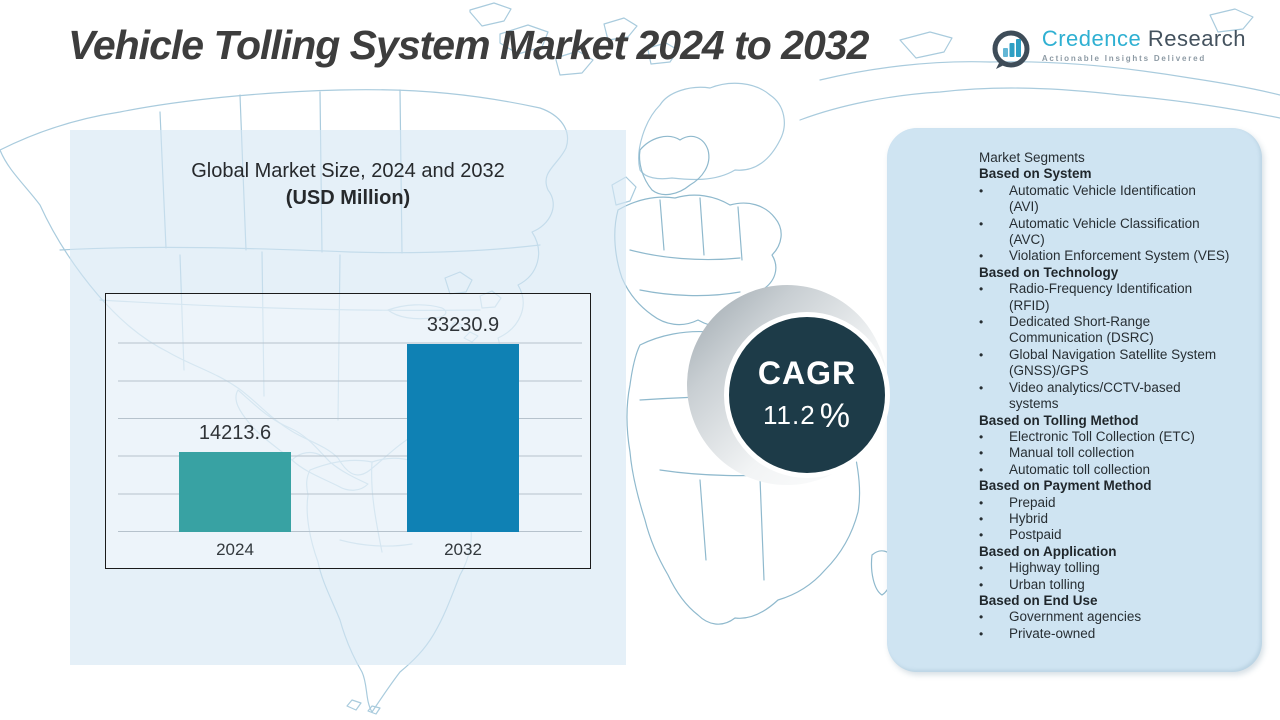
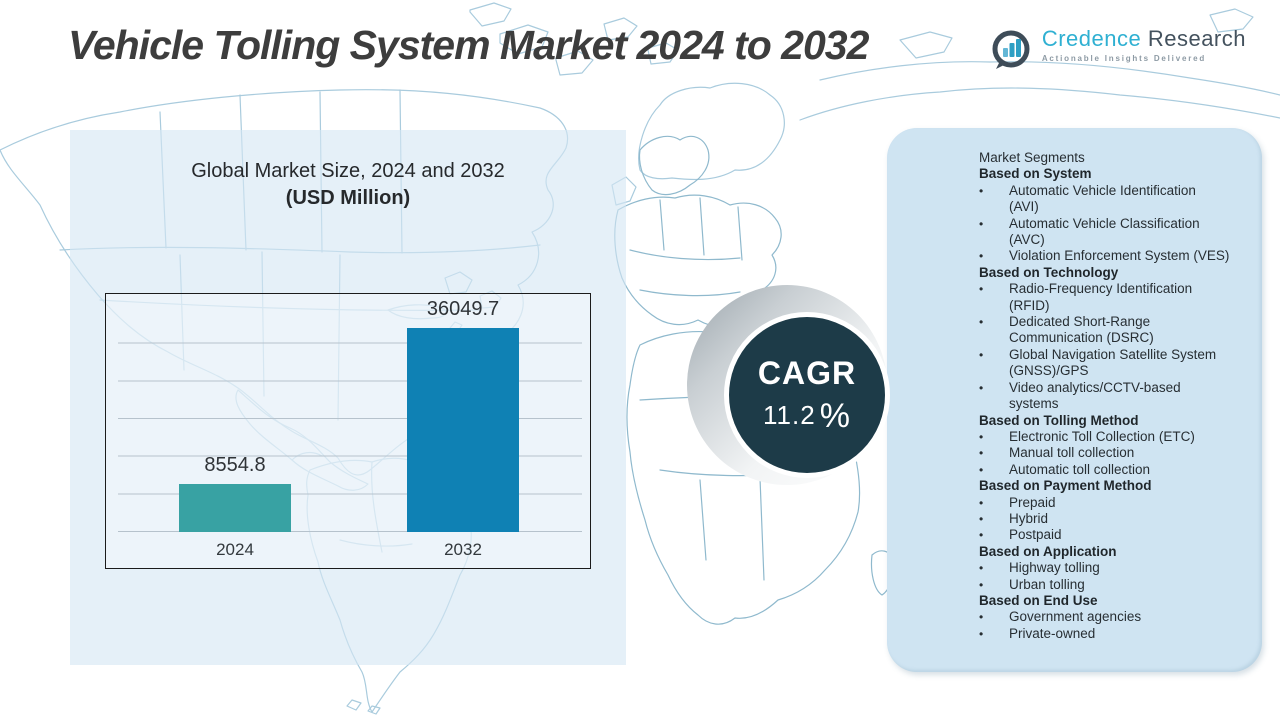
2024: 14213.6 -> 8554.8
2032: 33230.9 -> 36049.7
